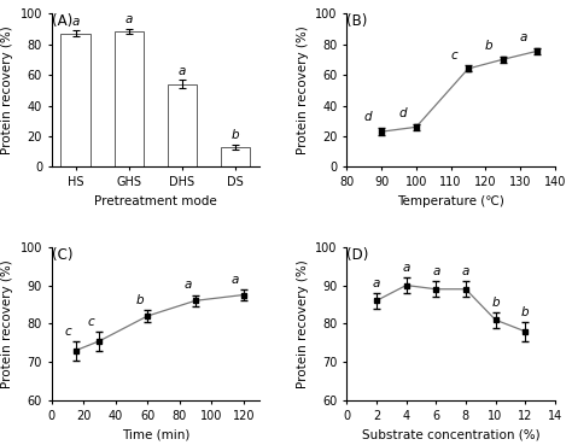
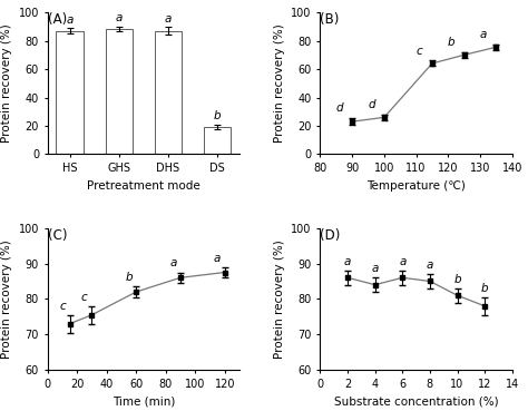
DHS: 54 -> 87
DS: 13 -> 20
4: 90 -> 84
6: 89 -> 86
8: 89 -> 85
